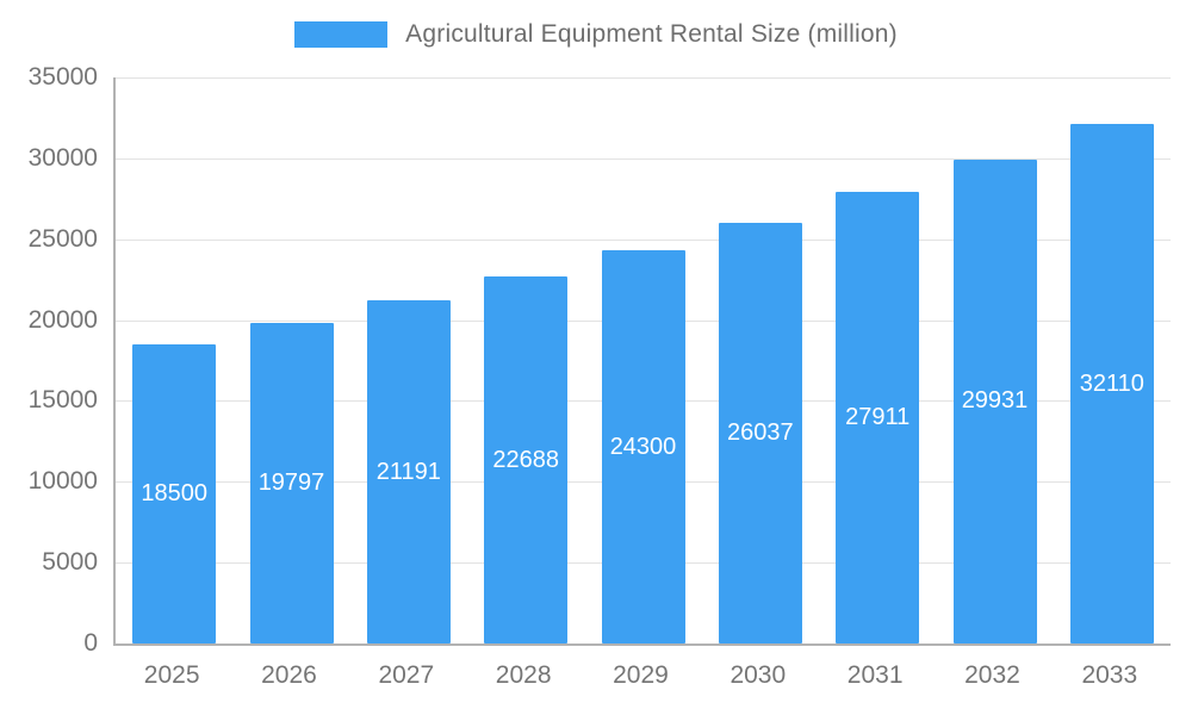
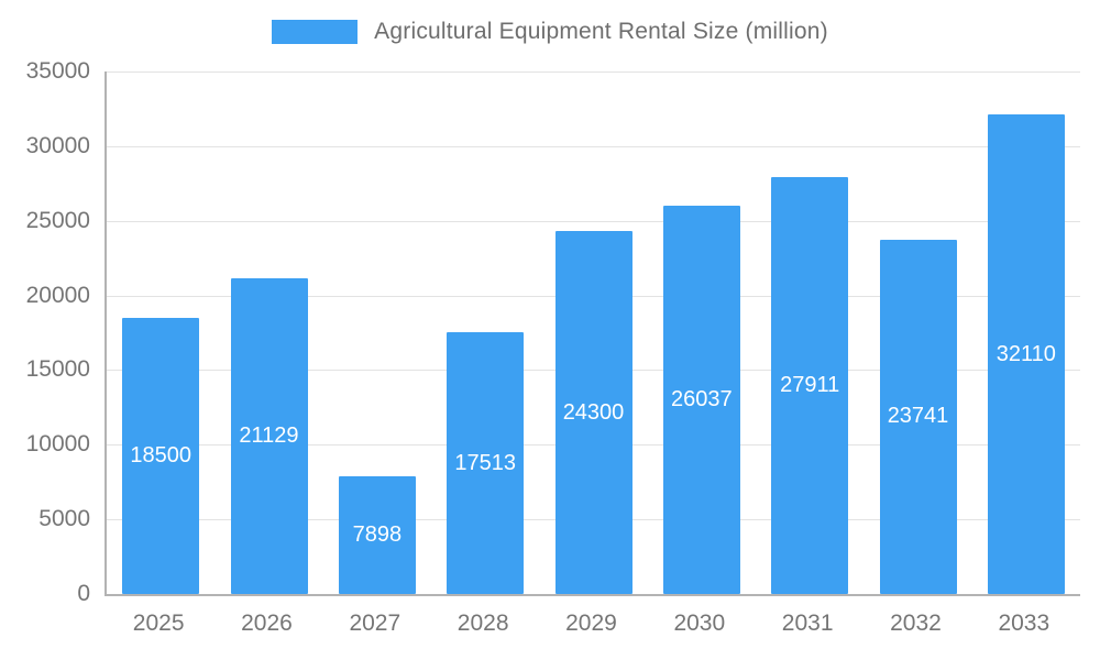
2026: 19797 -> 21129
2027: 21191 -> 7898
2028: 22688 -> 17513
2032: 29931 -> 23741
